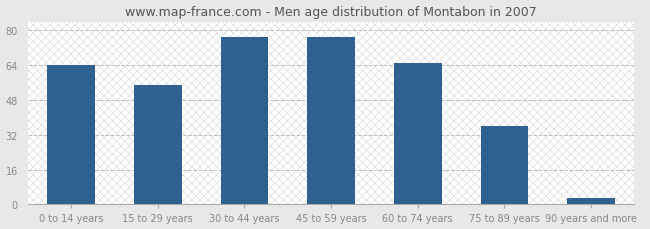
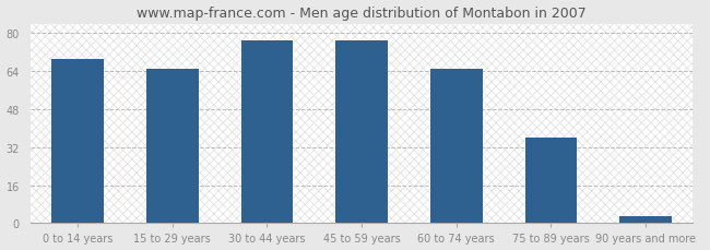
0 to 14 years: 64 -> 69
15 to 29 years: 55 -> 65
